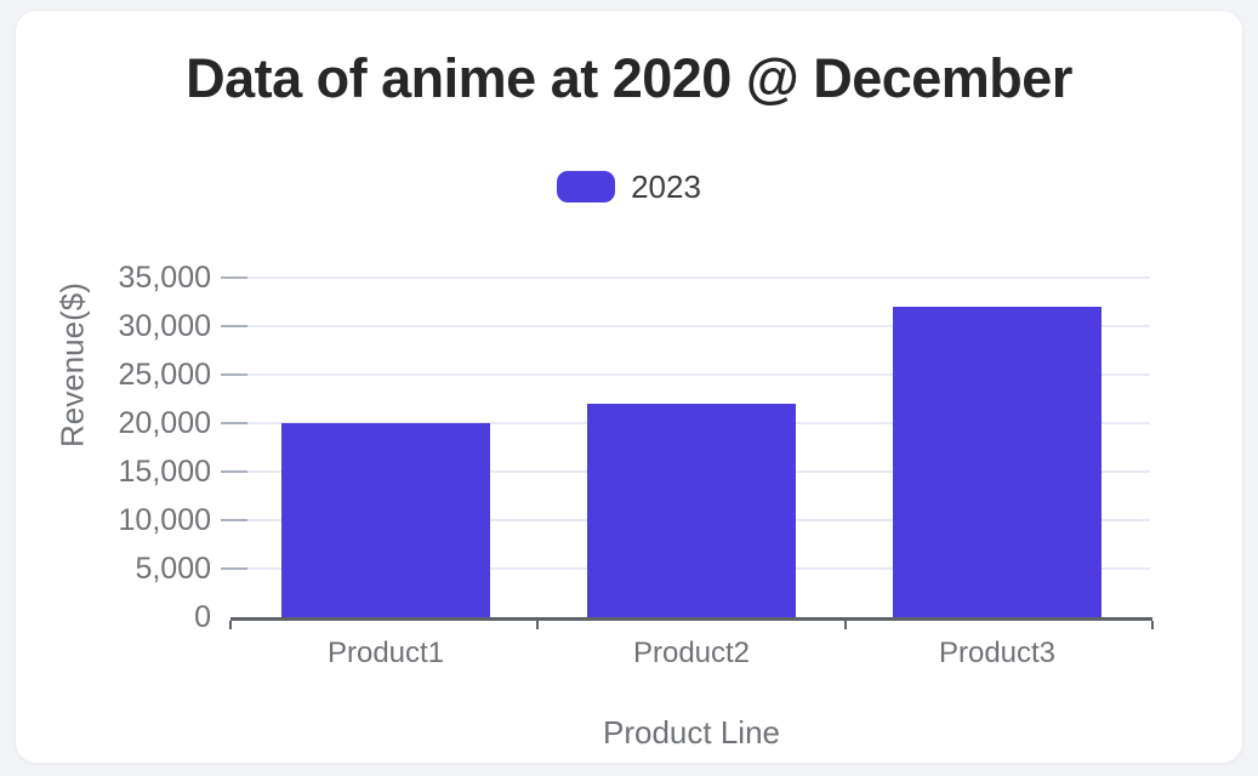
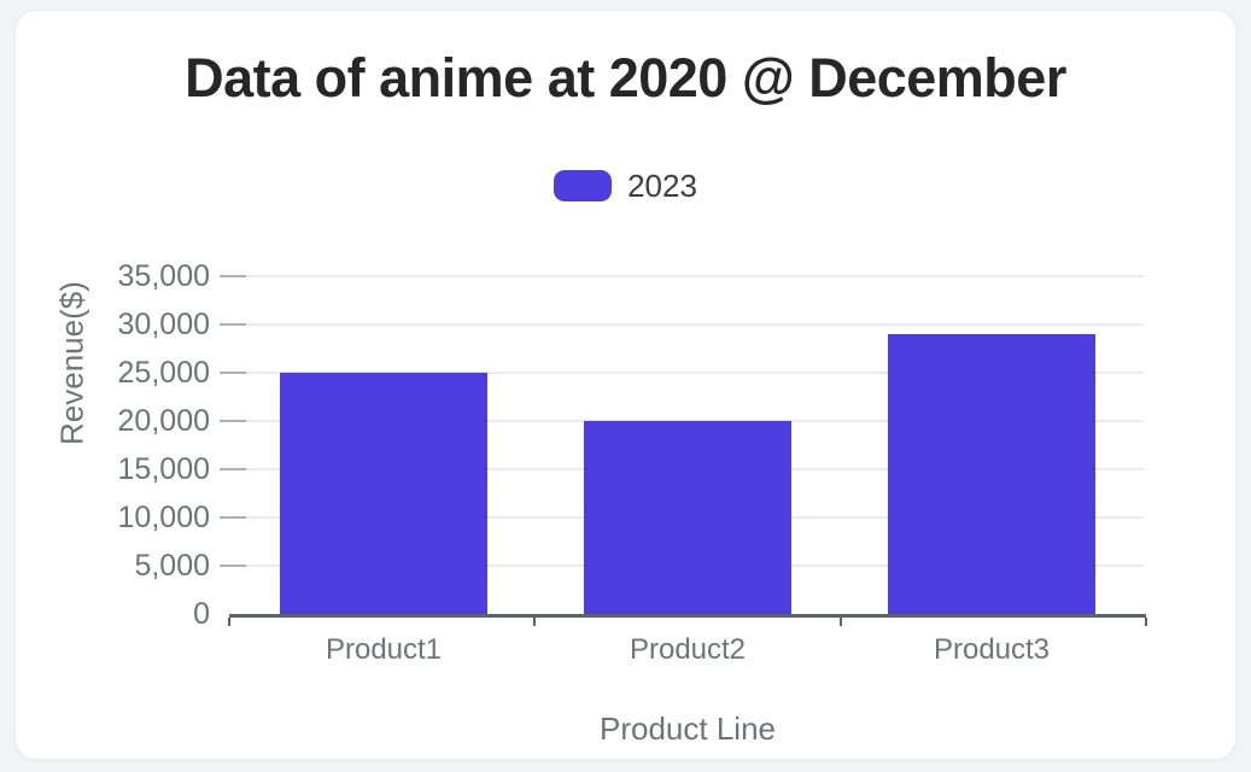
Product1: 20000 -> 25000
Product2: 22000 -> 20000
Product3: 32000 -> 29000
